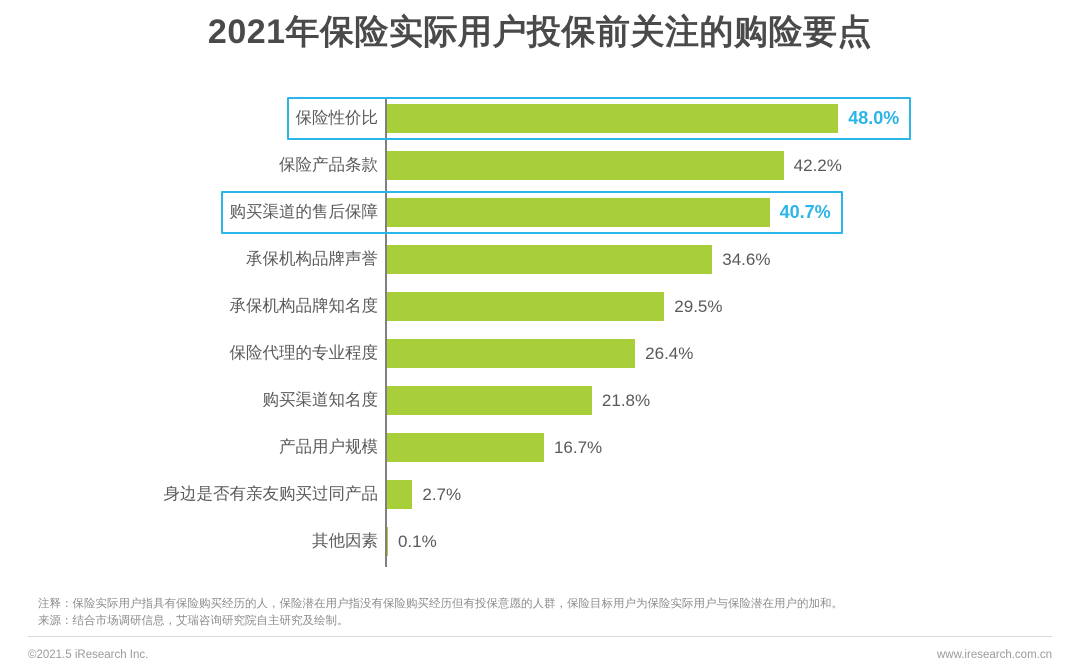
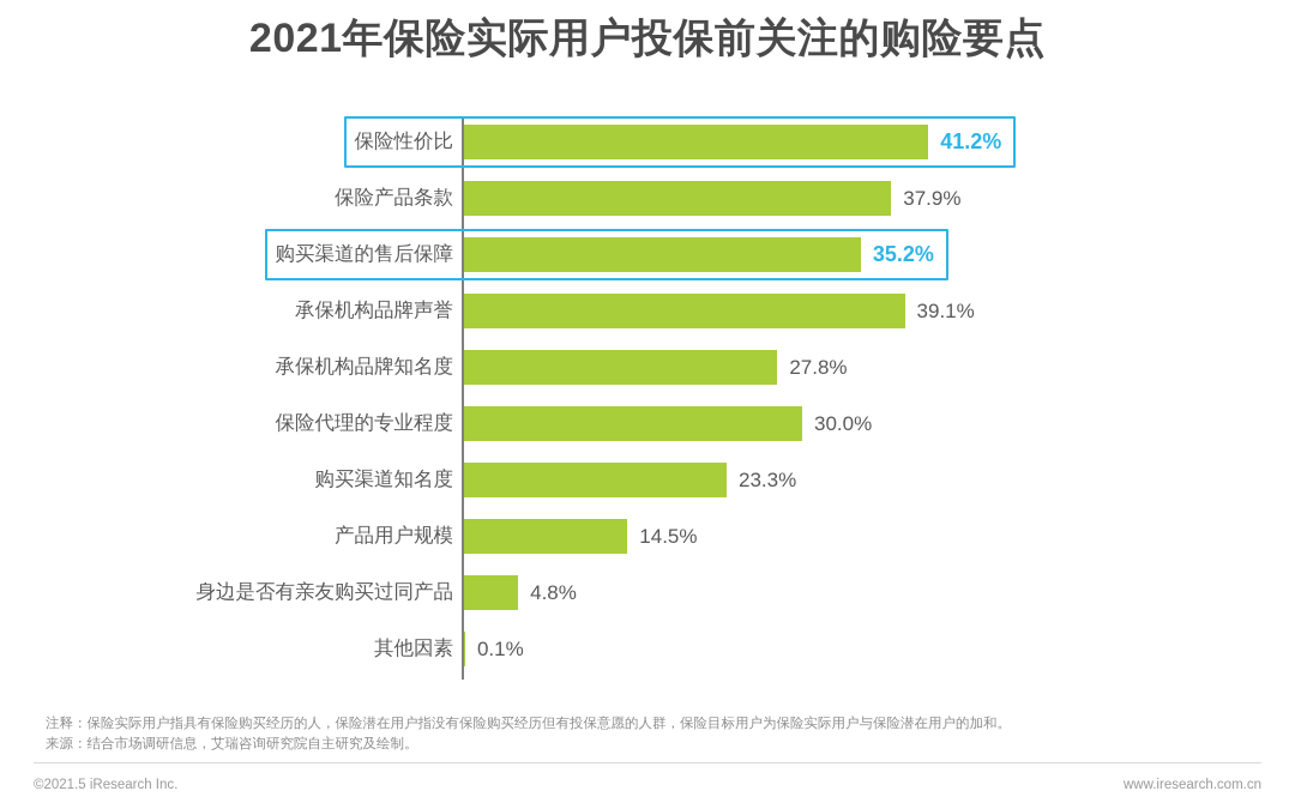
保险性价比: 48.0% -> 41.2%
保险产品条款: 42.2% -> 37.9%
购买渠道的售后保障: 40.7% -> 35.2%
承保机构品牌声誉: 34.6% -> 39.1%
承保机构品牌知名度: 29.5% -> 27.8%
保险代理的专业程度: 26.4% -> 30.0%
购买渠道知名度: 21.8% -> 23.3%
产品用户规模: 16.7% -> 14.5%
身边是否有亲友购买过同产品: 2.7% -> 4.8%
